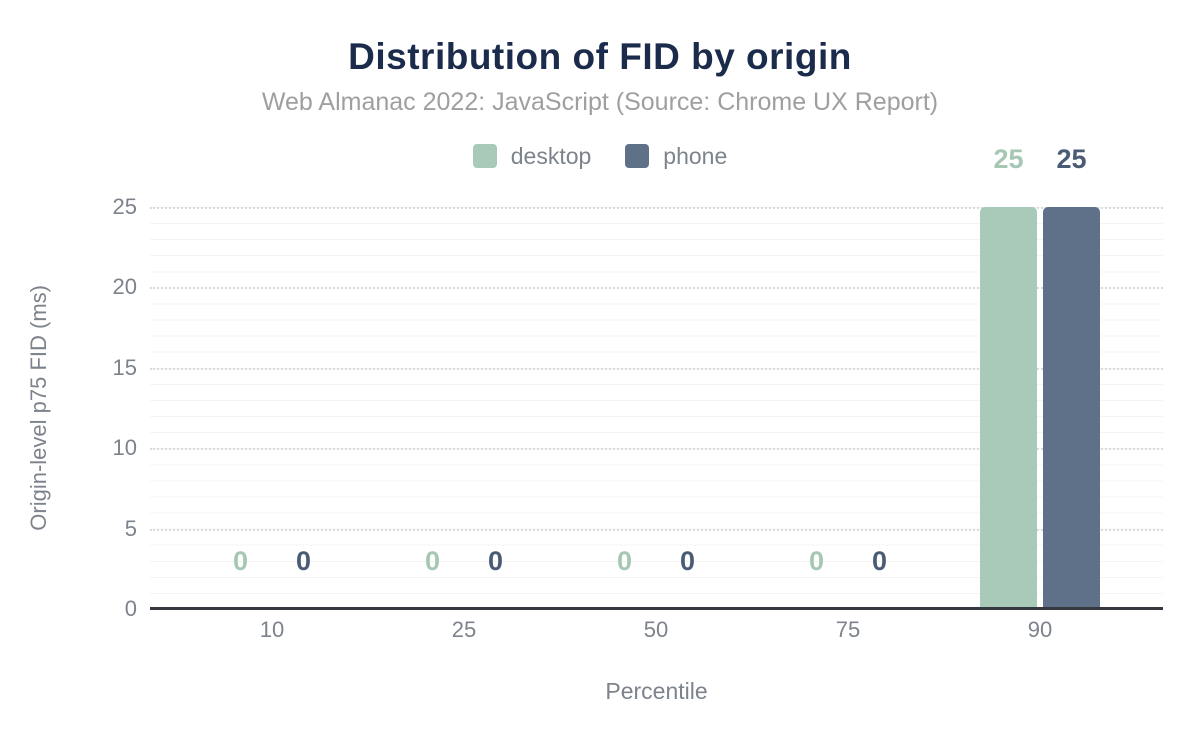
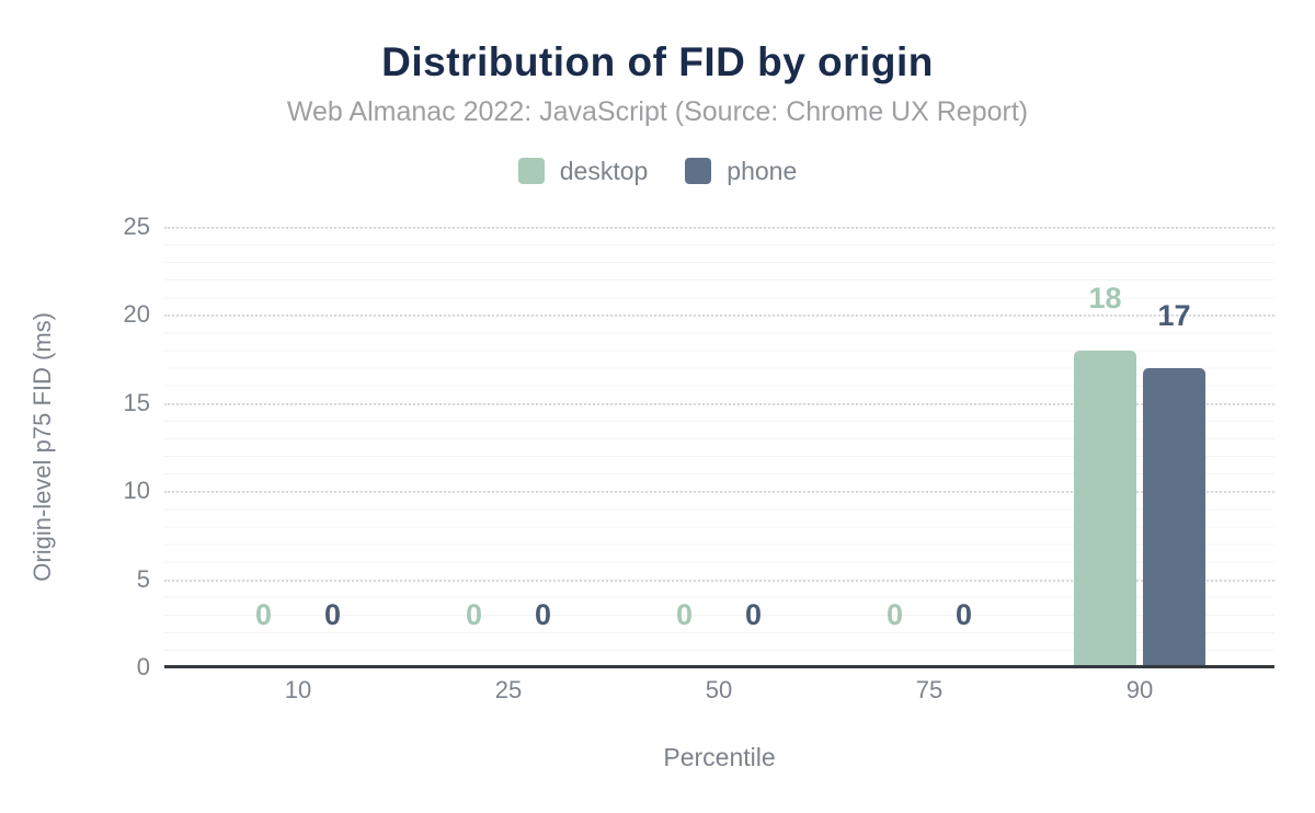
desktop/90: 25 -> 18
phone/90: 25 -> 17
